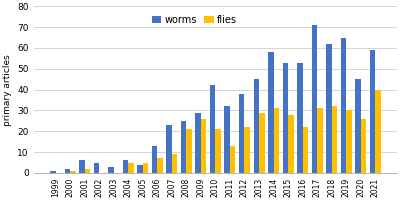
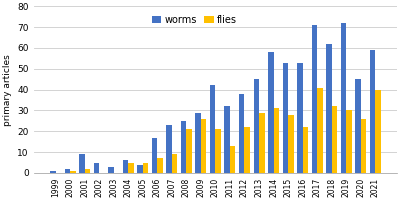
worms/2001: 6 -> 9
worms/2006: 13 -> 17
flies/2017: 31 -> 41
worms/2019: 65 -> 72
